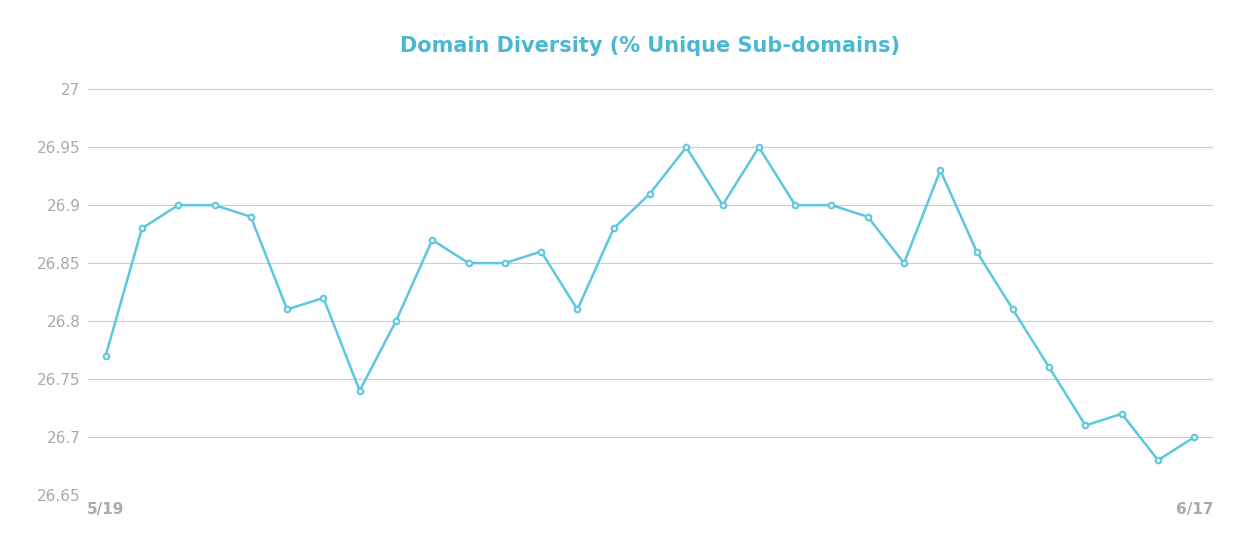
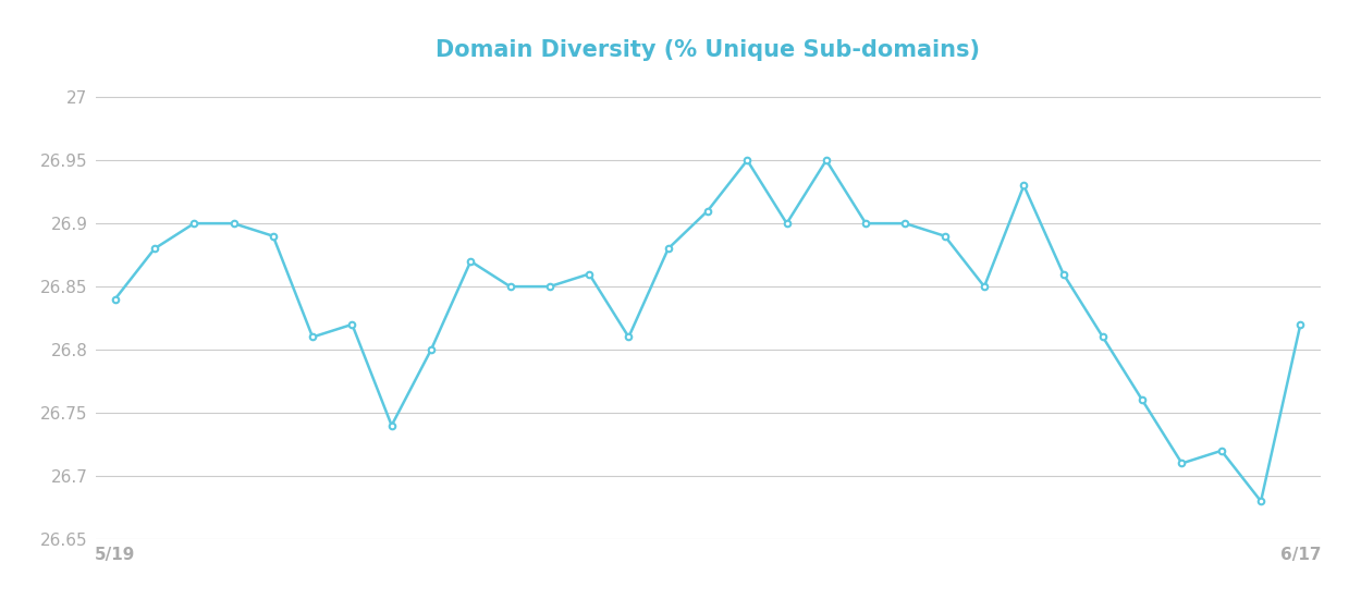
5/19: 26.77 -> 26.84
6/17: 26.70 -> 26.82
